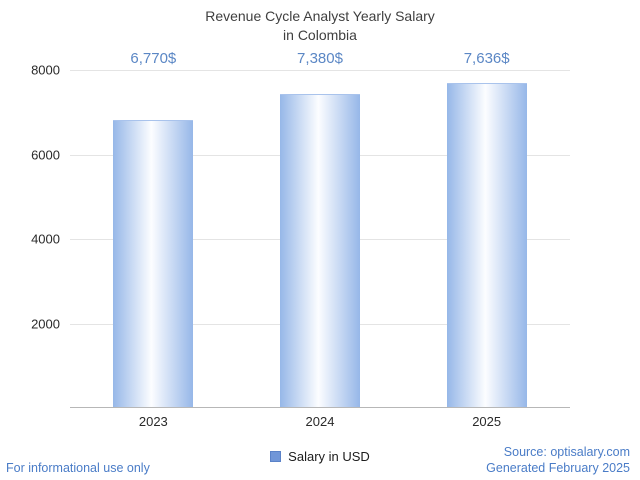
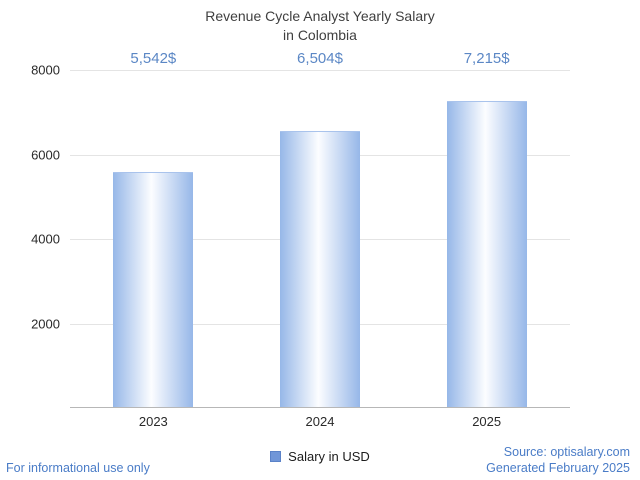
2023: 6,770 -> 5,542
2024: 7,380 -> 6,504
2025: 7,636 -> 7,215
